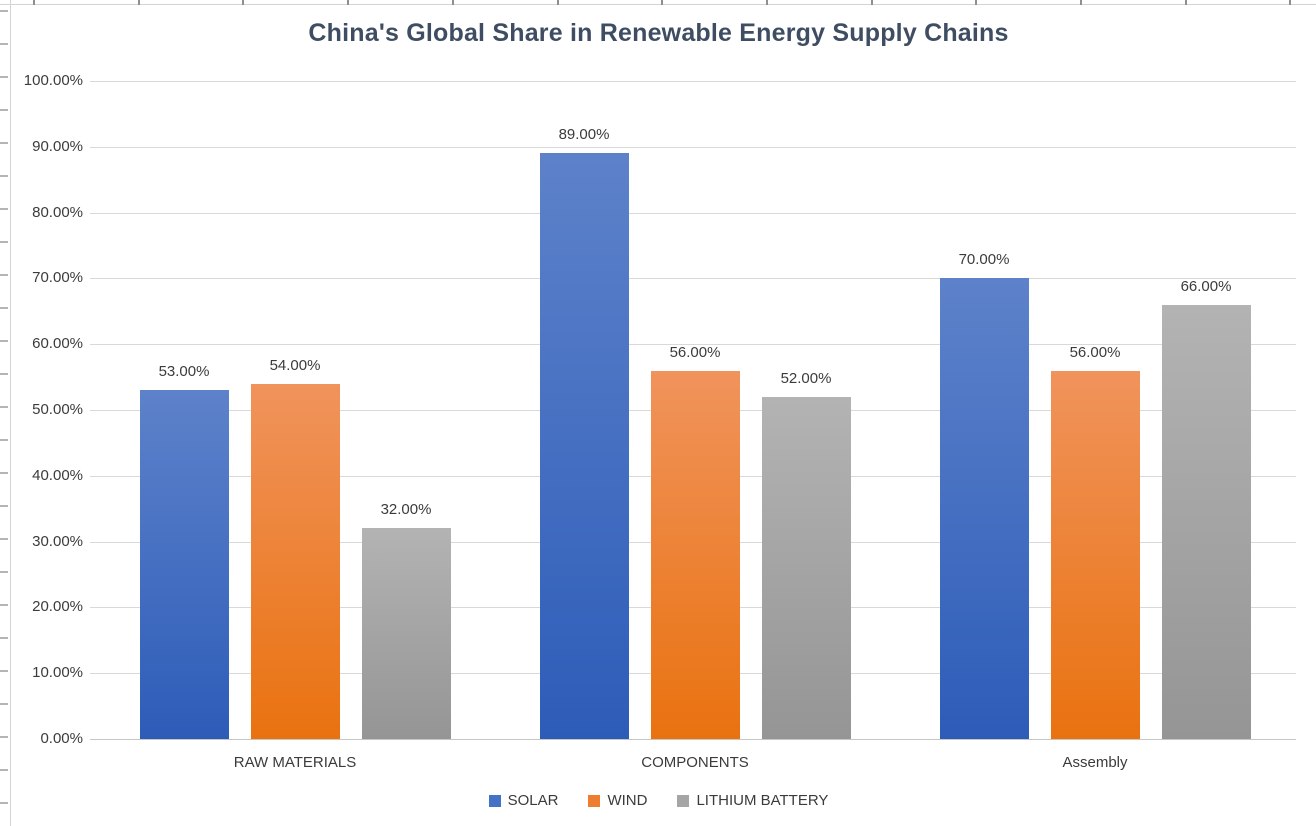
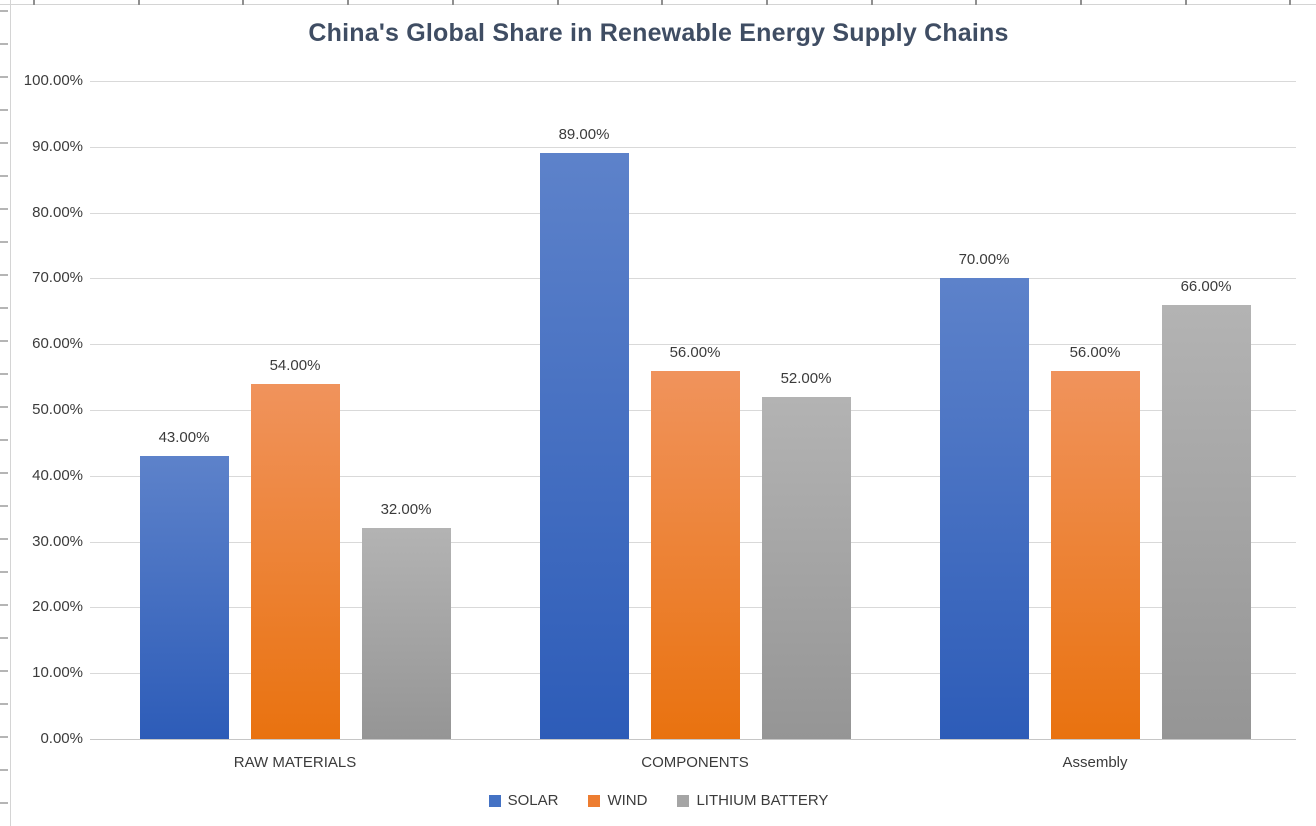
SOLAR/RAW MATERIALS: 53.00% -> 43.00%
